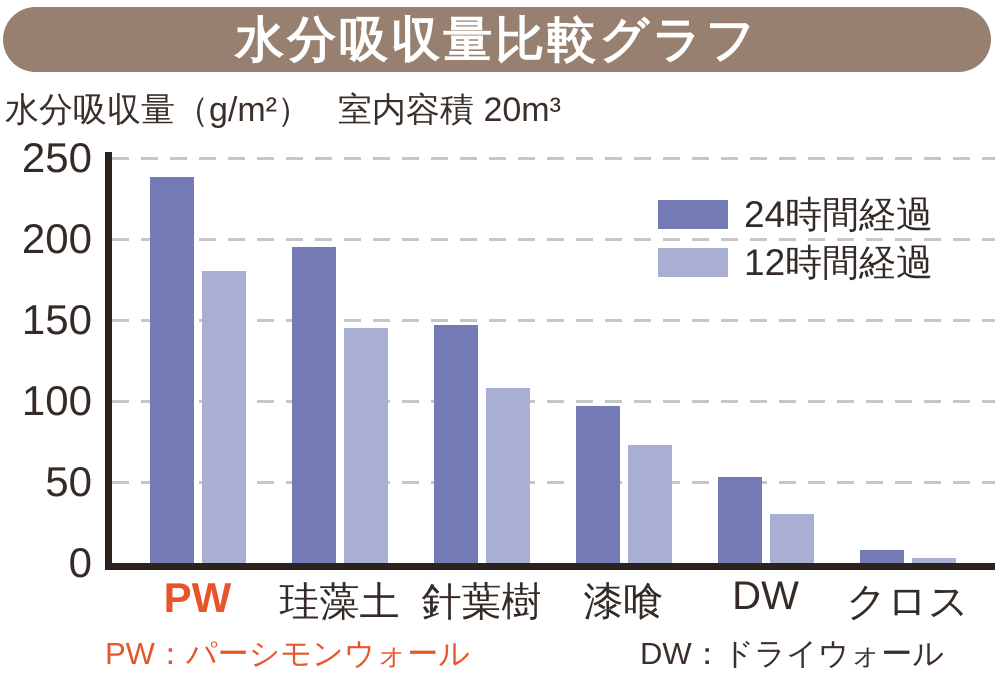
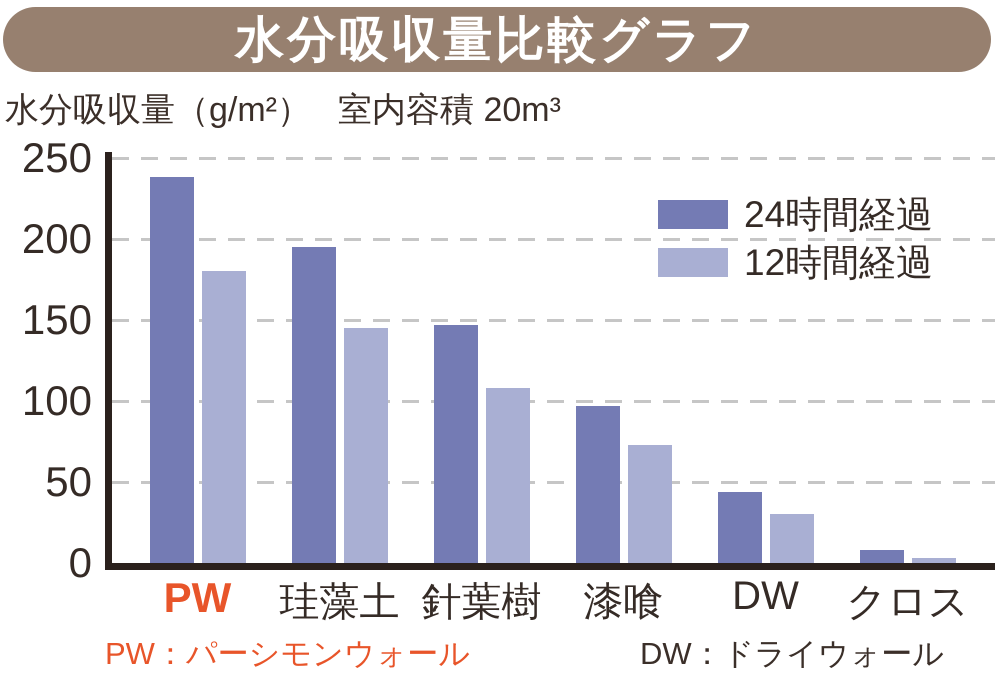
24時間経過/DW: 53 -> 44
